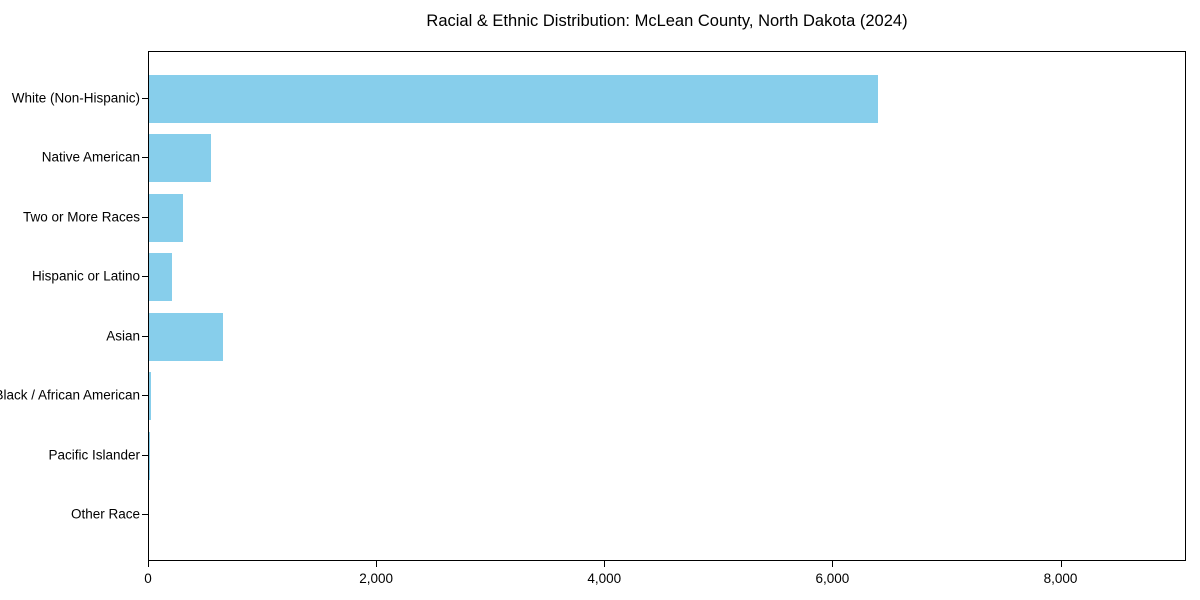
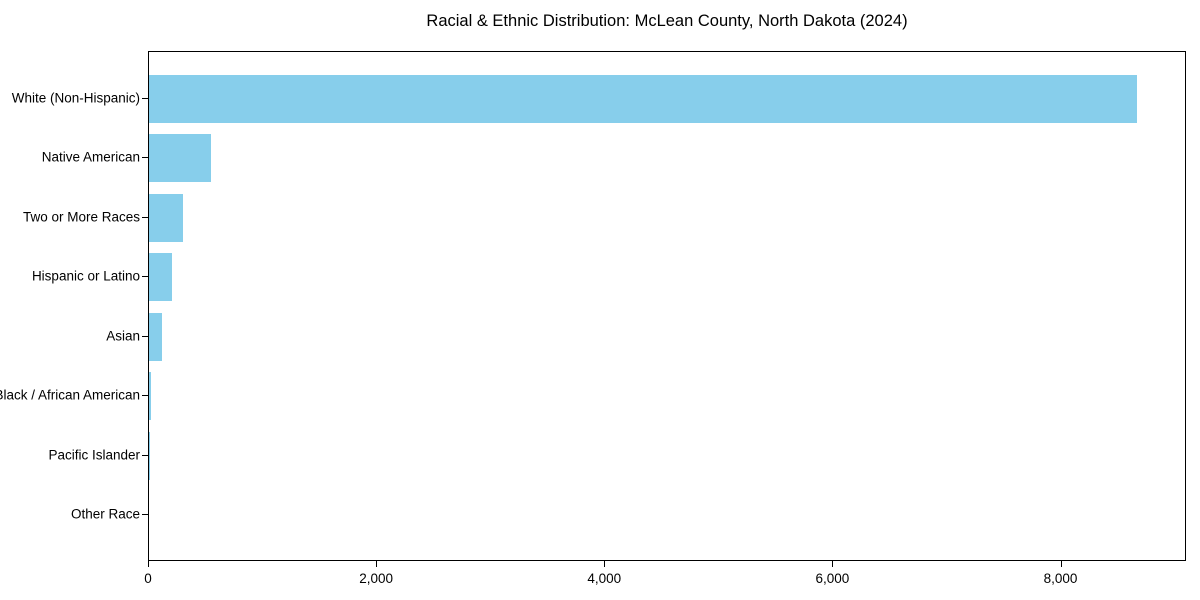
White (Non-Hispanic): 6390 -> 8660
Asian: 650 -> 110
